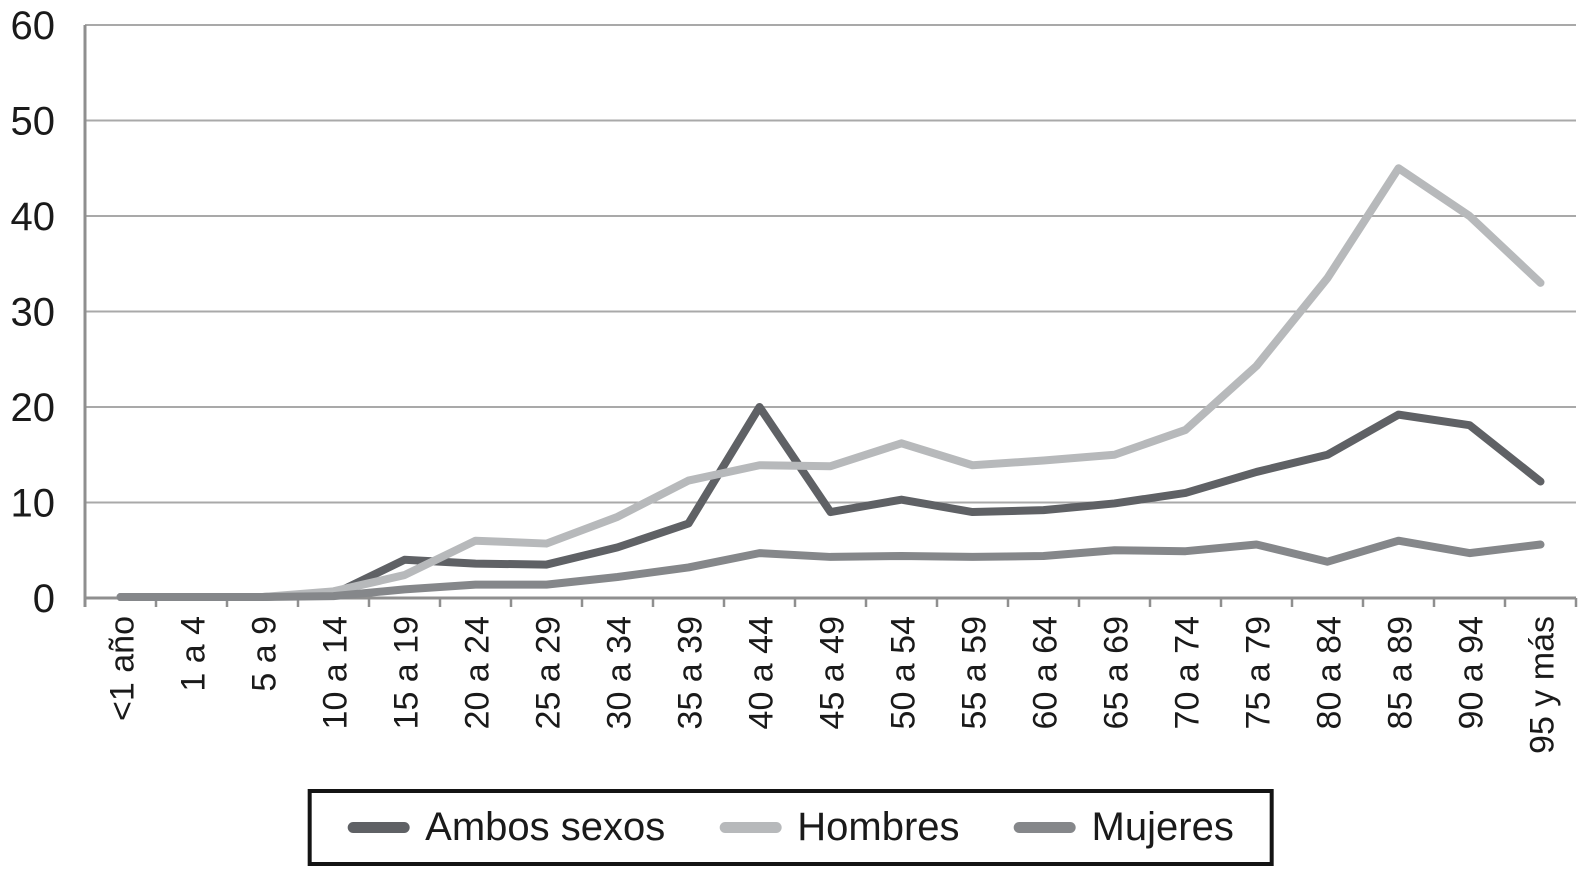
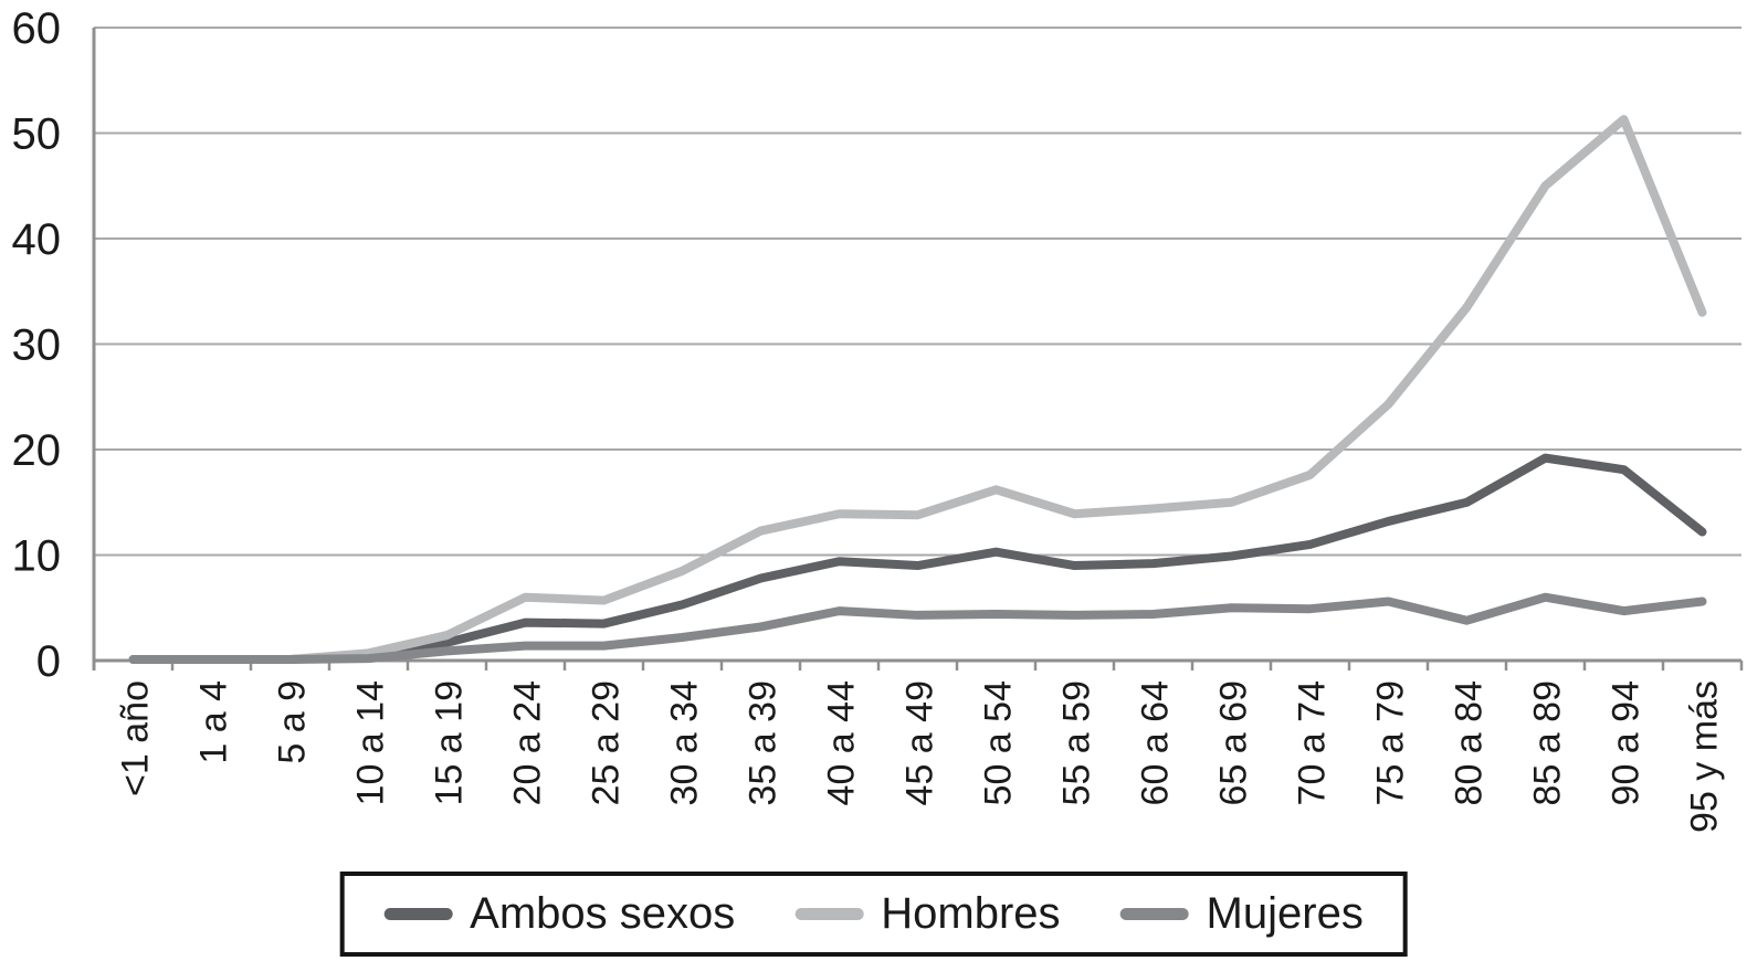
Ambos sexos/15 a 19: 4 -> 2
Ambos sexos/40 a 44: 20 -> 9
Hombres/90 a 94: 40 -> 51
